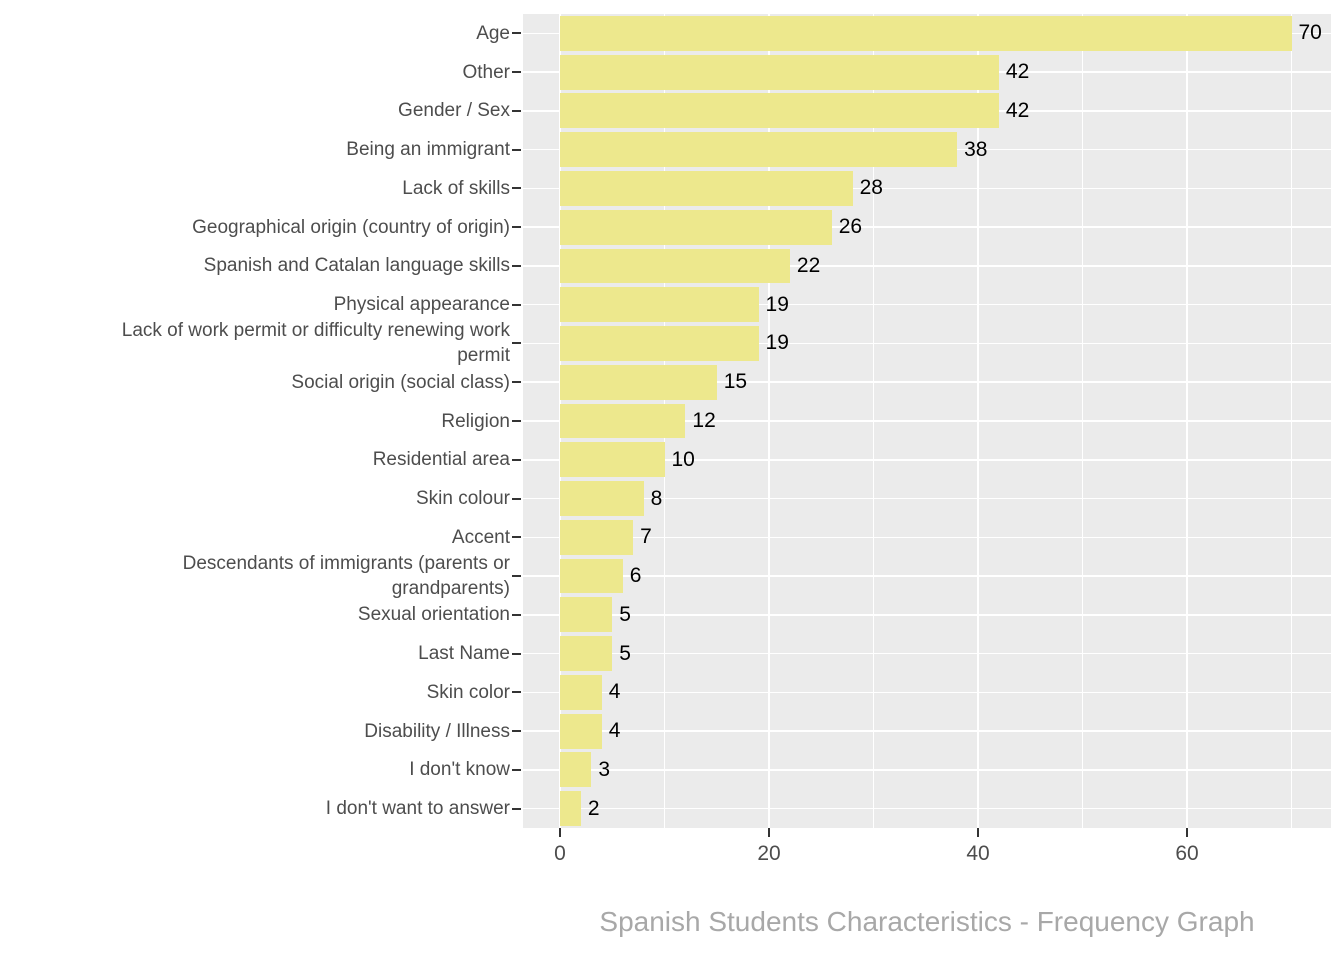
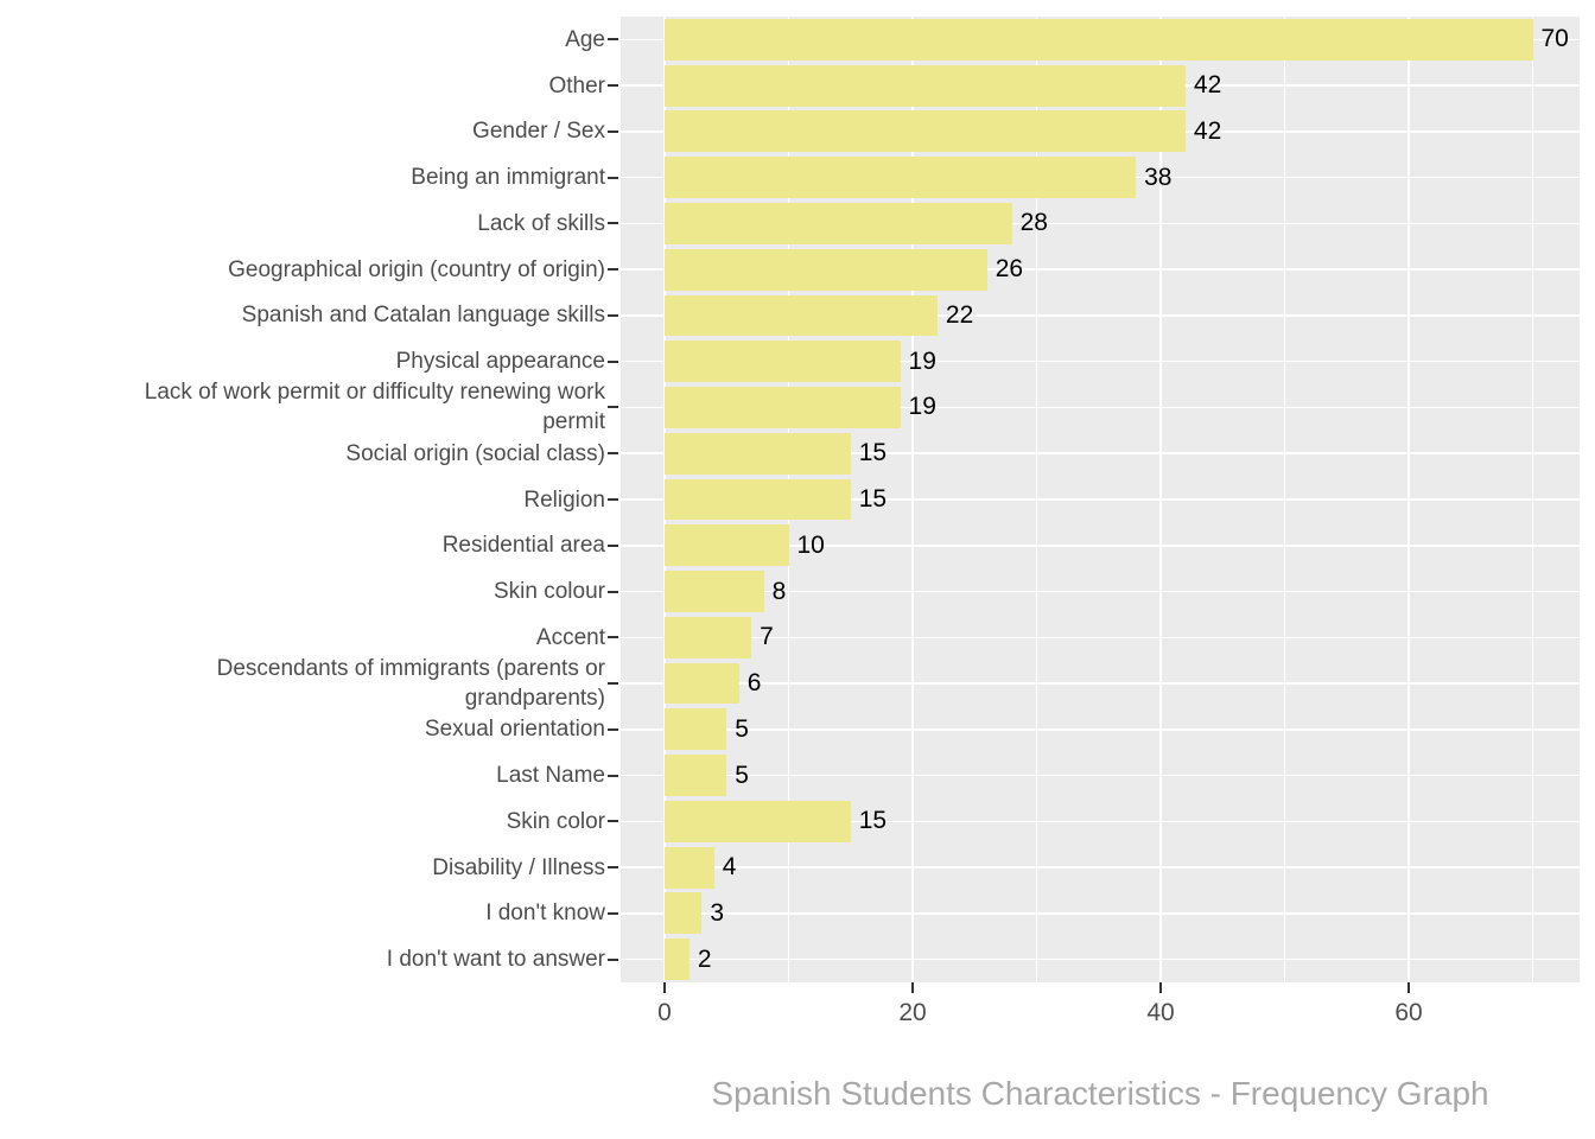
Religion: 12 -> 15
Skin color: 4 -> 15
